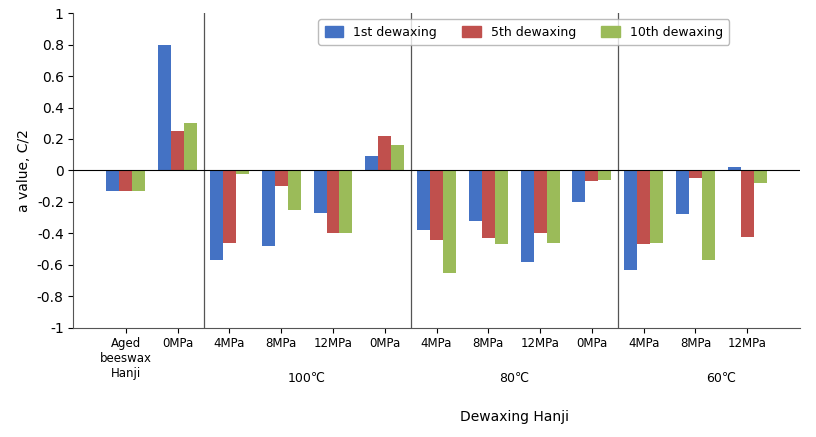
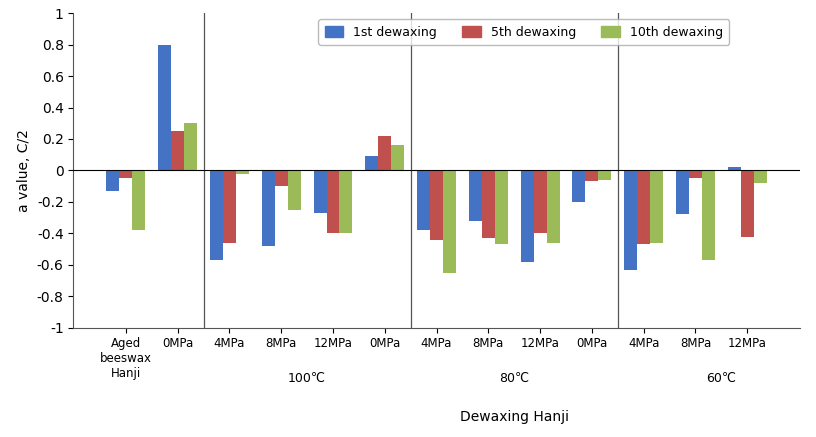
5th dewaxing/Aged beeswax Hanji: -0.13 -> -0.05
10th dewaxing/Aged beeswax Hanji: -0.13 -> -0.38
